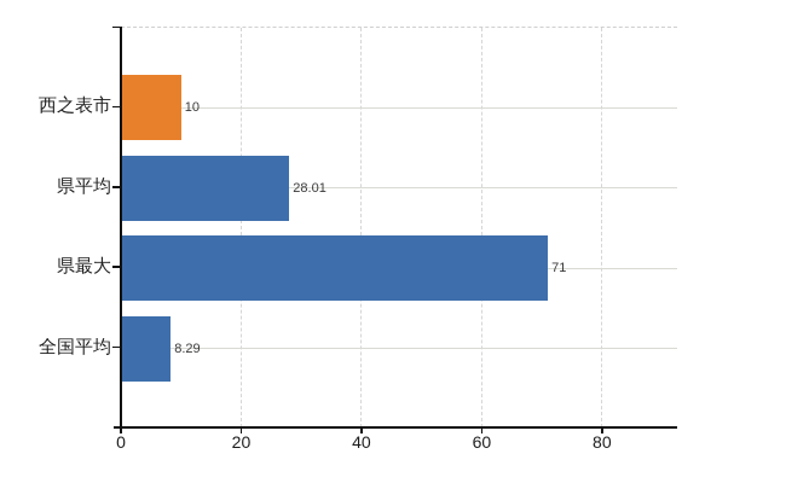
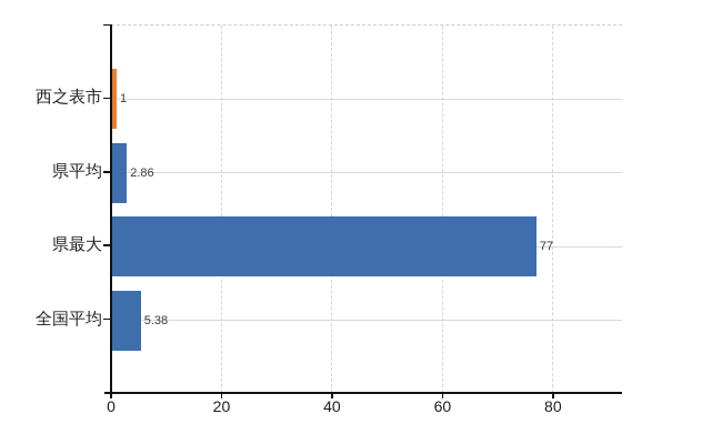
西之表市: 10 -> 1
県平均: 28.01 -> 2.86
県最大: 71 -> 77
全国平均: 8.29 -> 5.38
